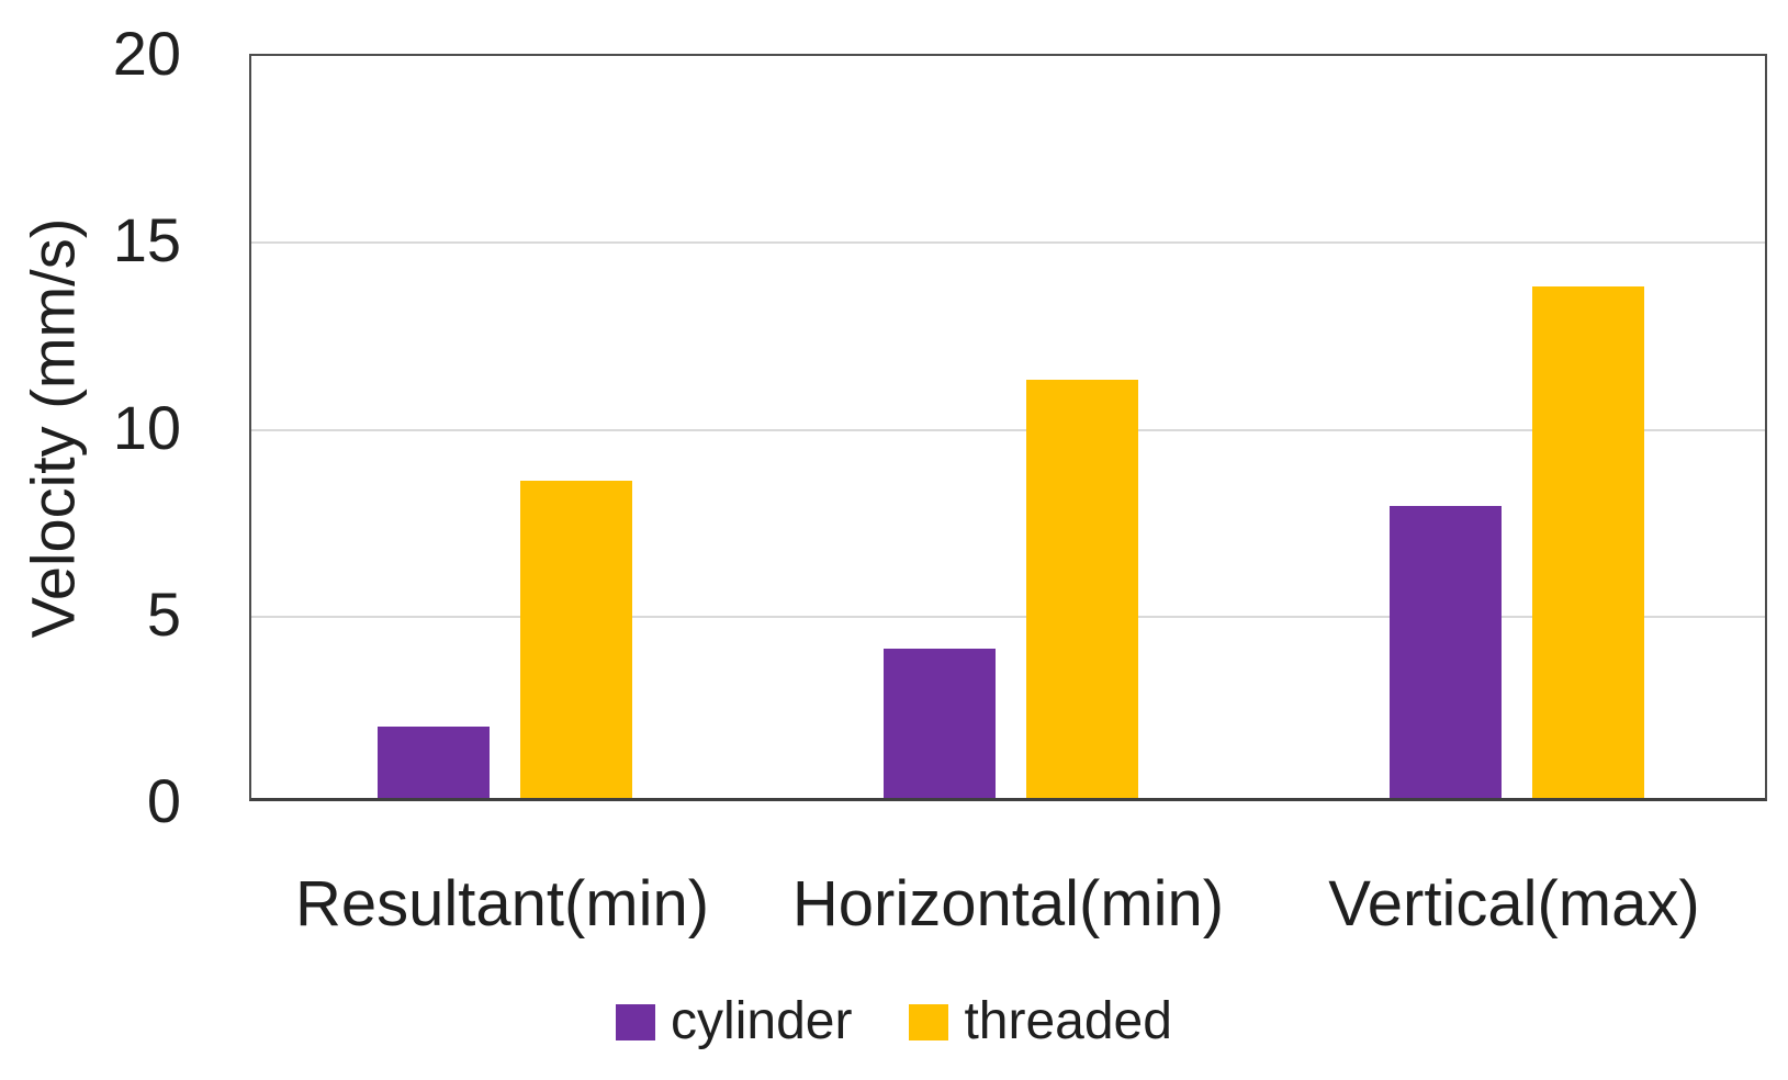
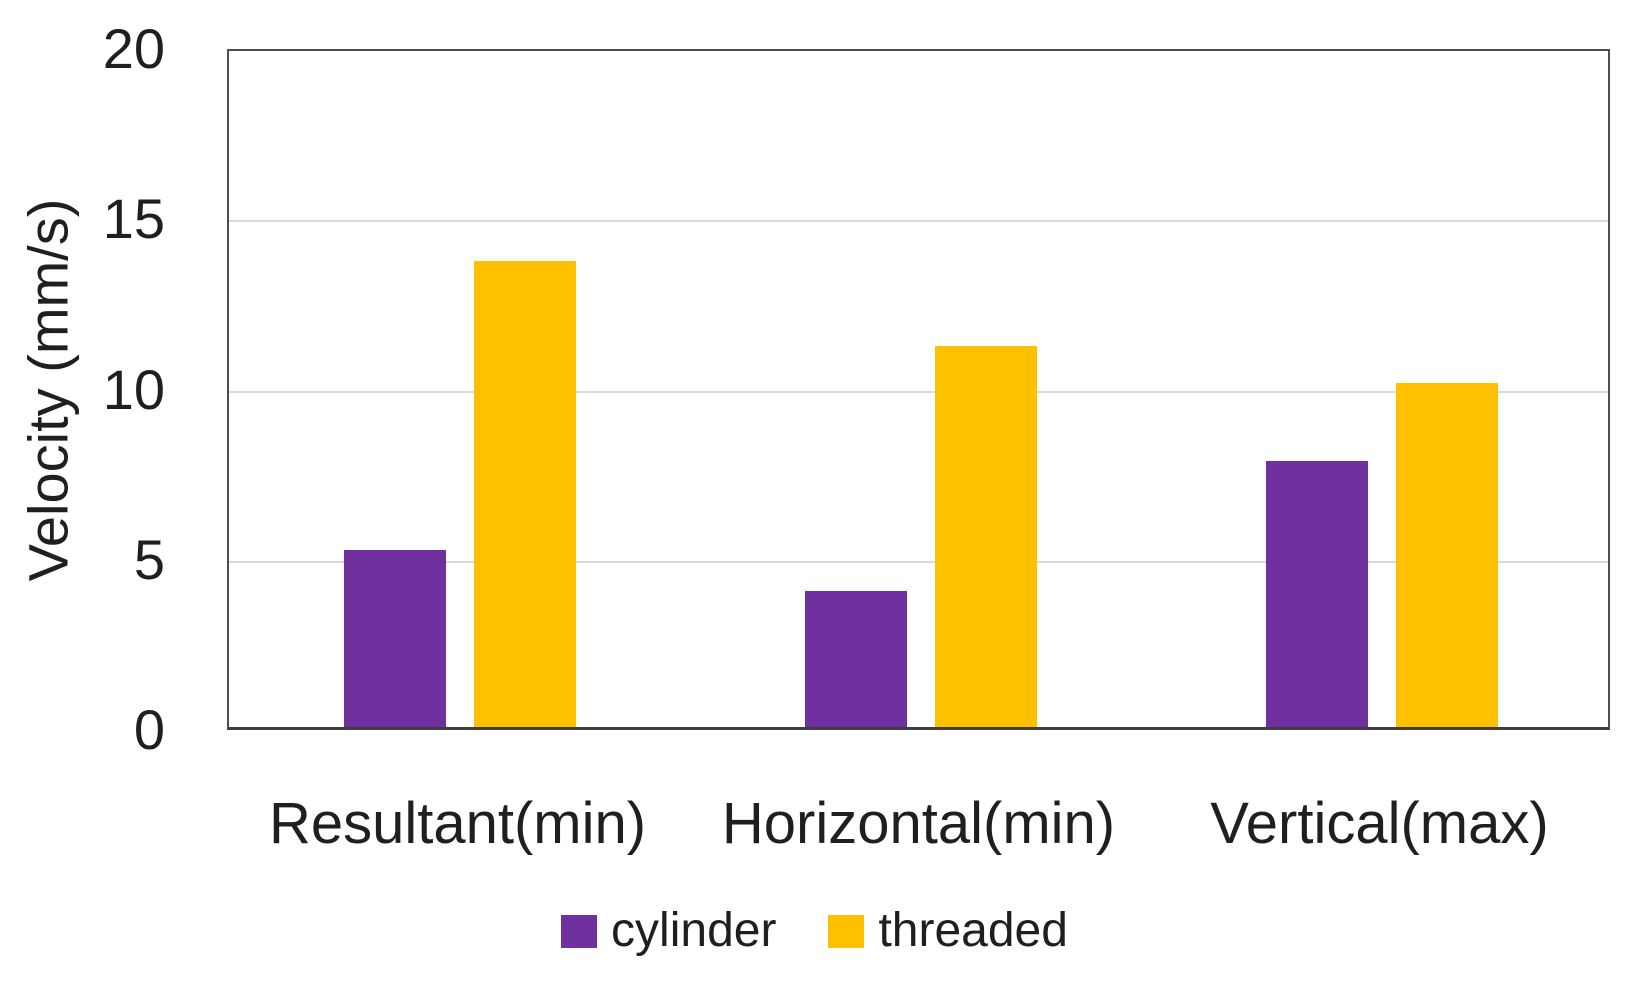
cylinder/Resultant(min): 1.9 -> 5.2
threaded/Resultant(min): 8.5 -> 13.7
threaded/Vertical(max): 13.7 -> 10.1
